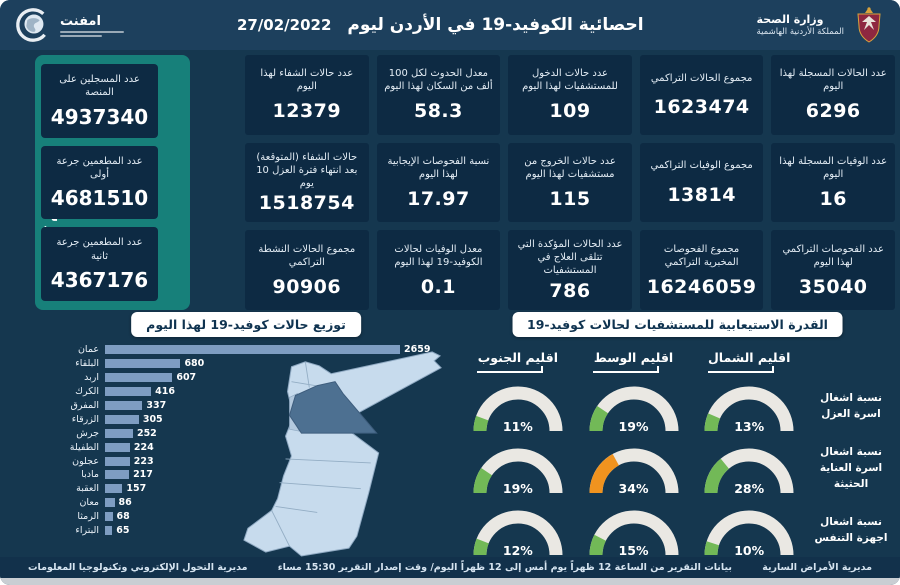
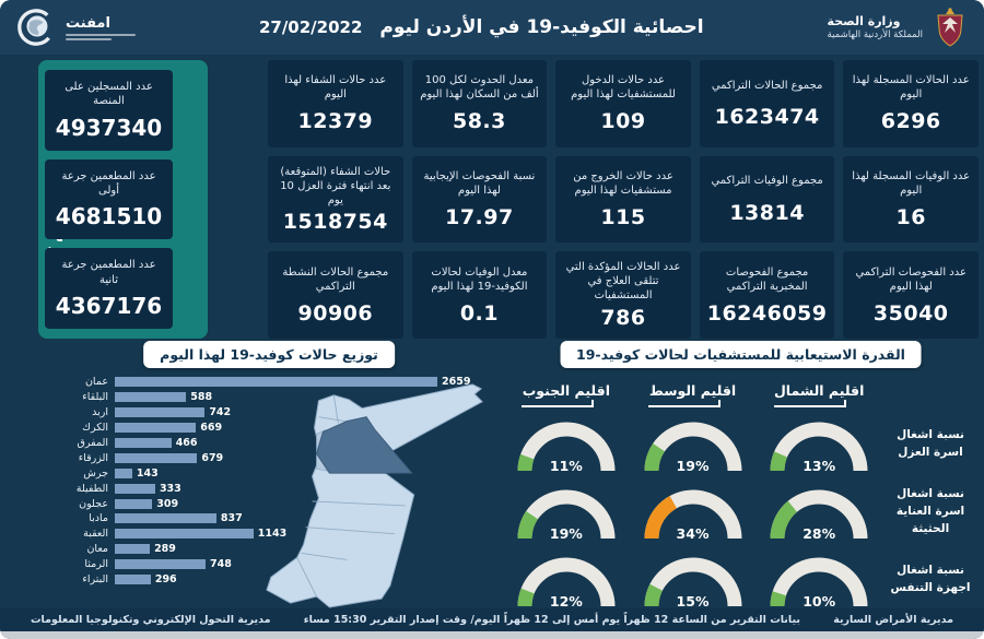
توزيع حالات كوفيد-19 لهذا اليوم/البلقاء: 680 -> 588
توزيع حالات كوفيد-19 لهذا اليوم/اربد: 607 -> 742
توزيع حالات كوفيد-19 لهذا اليوم/الكرك: 416 -> 669
توزيع حالات كوفيد-19 لهذا اليوم/المفرق: 337 -> 466
توزيع حالات كوفيد-19 لهذا اليوم/الزرقاء: 305 -> 679
توزيع حالات كوفيد-19 لهذا اليوم/جرش: 252 -> 143
توزيع حالات كوفيد-19 لهذا اليوم/الطفيلة: 224 -> 333
توزيع حالات كوفيد-19 لهذا اليوم/عجلون: 223 -> 309
توزيع حالات كوفيد-19 لهذا اليوم/مادبا: 217 -> 837
توزيع حالات كوفيد-19 لهذا اليوم/العقبة: 157 -> 1143
توزيع حالات كوفيد-19 لهذا اليوم/معان: 86 -> 289
توزيع حالات كوفيد-19 لهذا اليوم/الرمثا: 68 -> 748
توزيع حالات كوفيد-19 لهذا اليوم/البتراء: 65 -> 296
